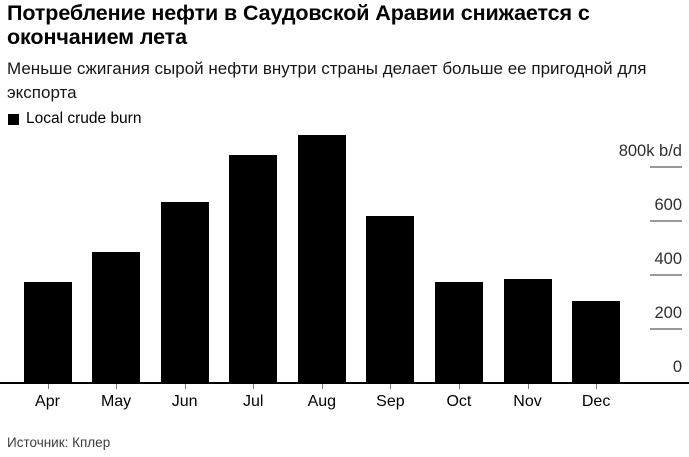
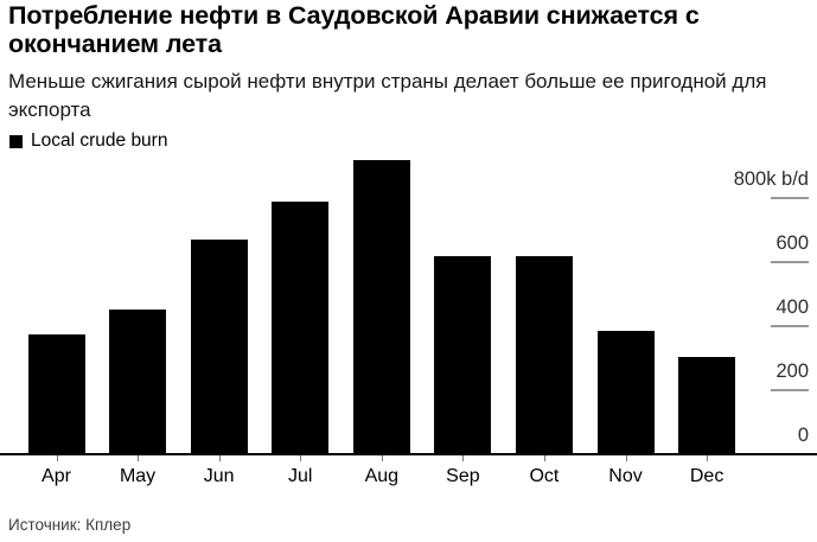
May: 480 -> 450
Jul: 840 -> 790
Oct: 380 -> 620
